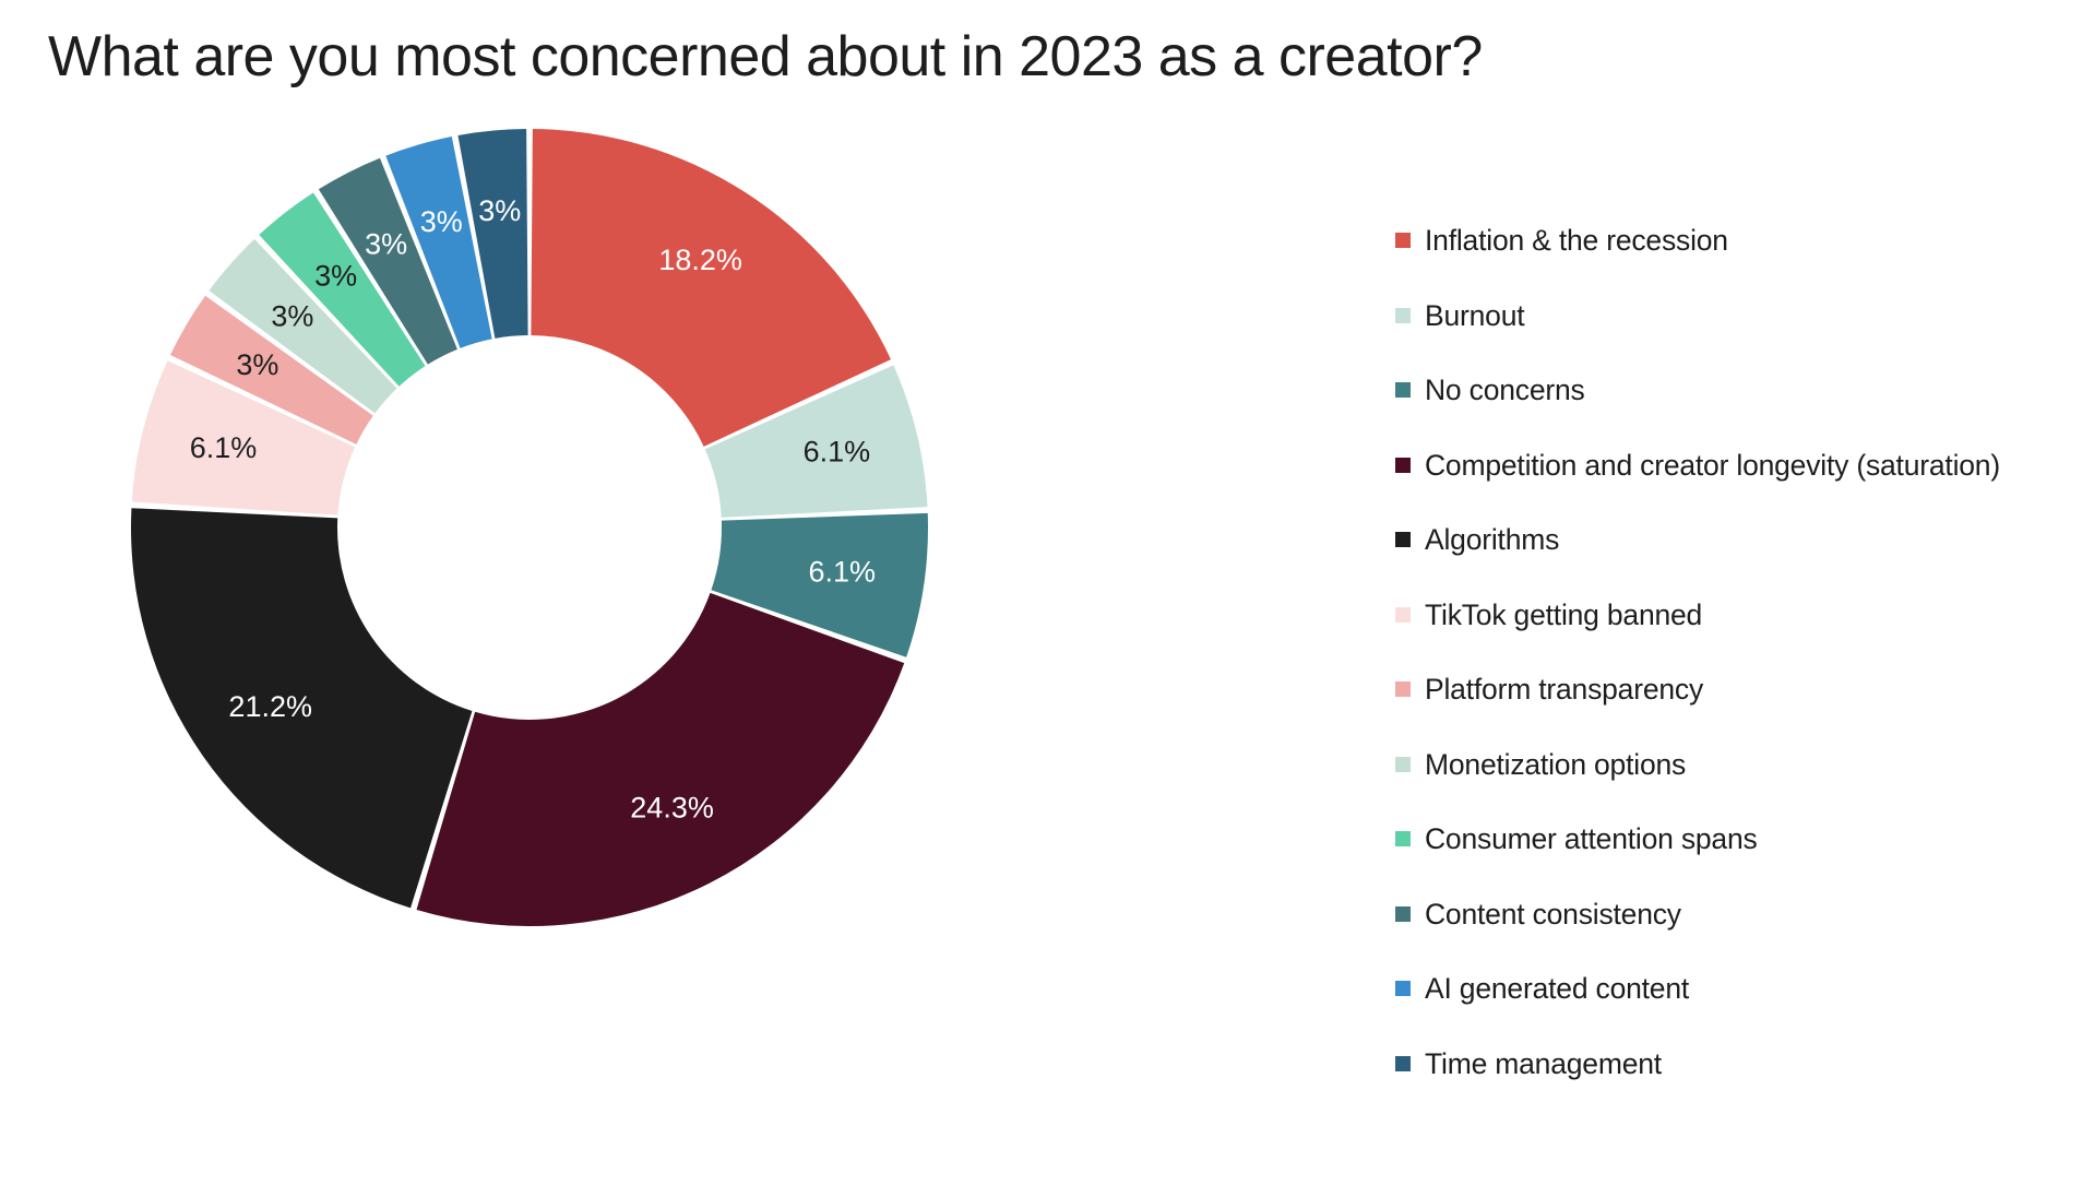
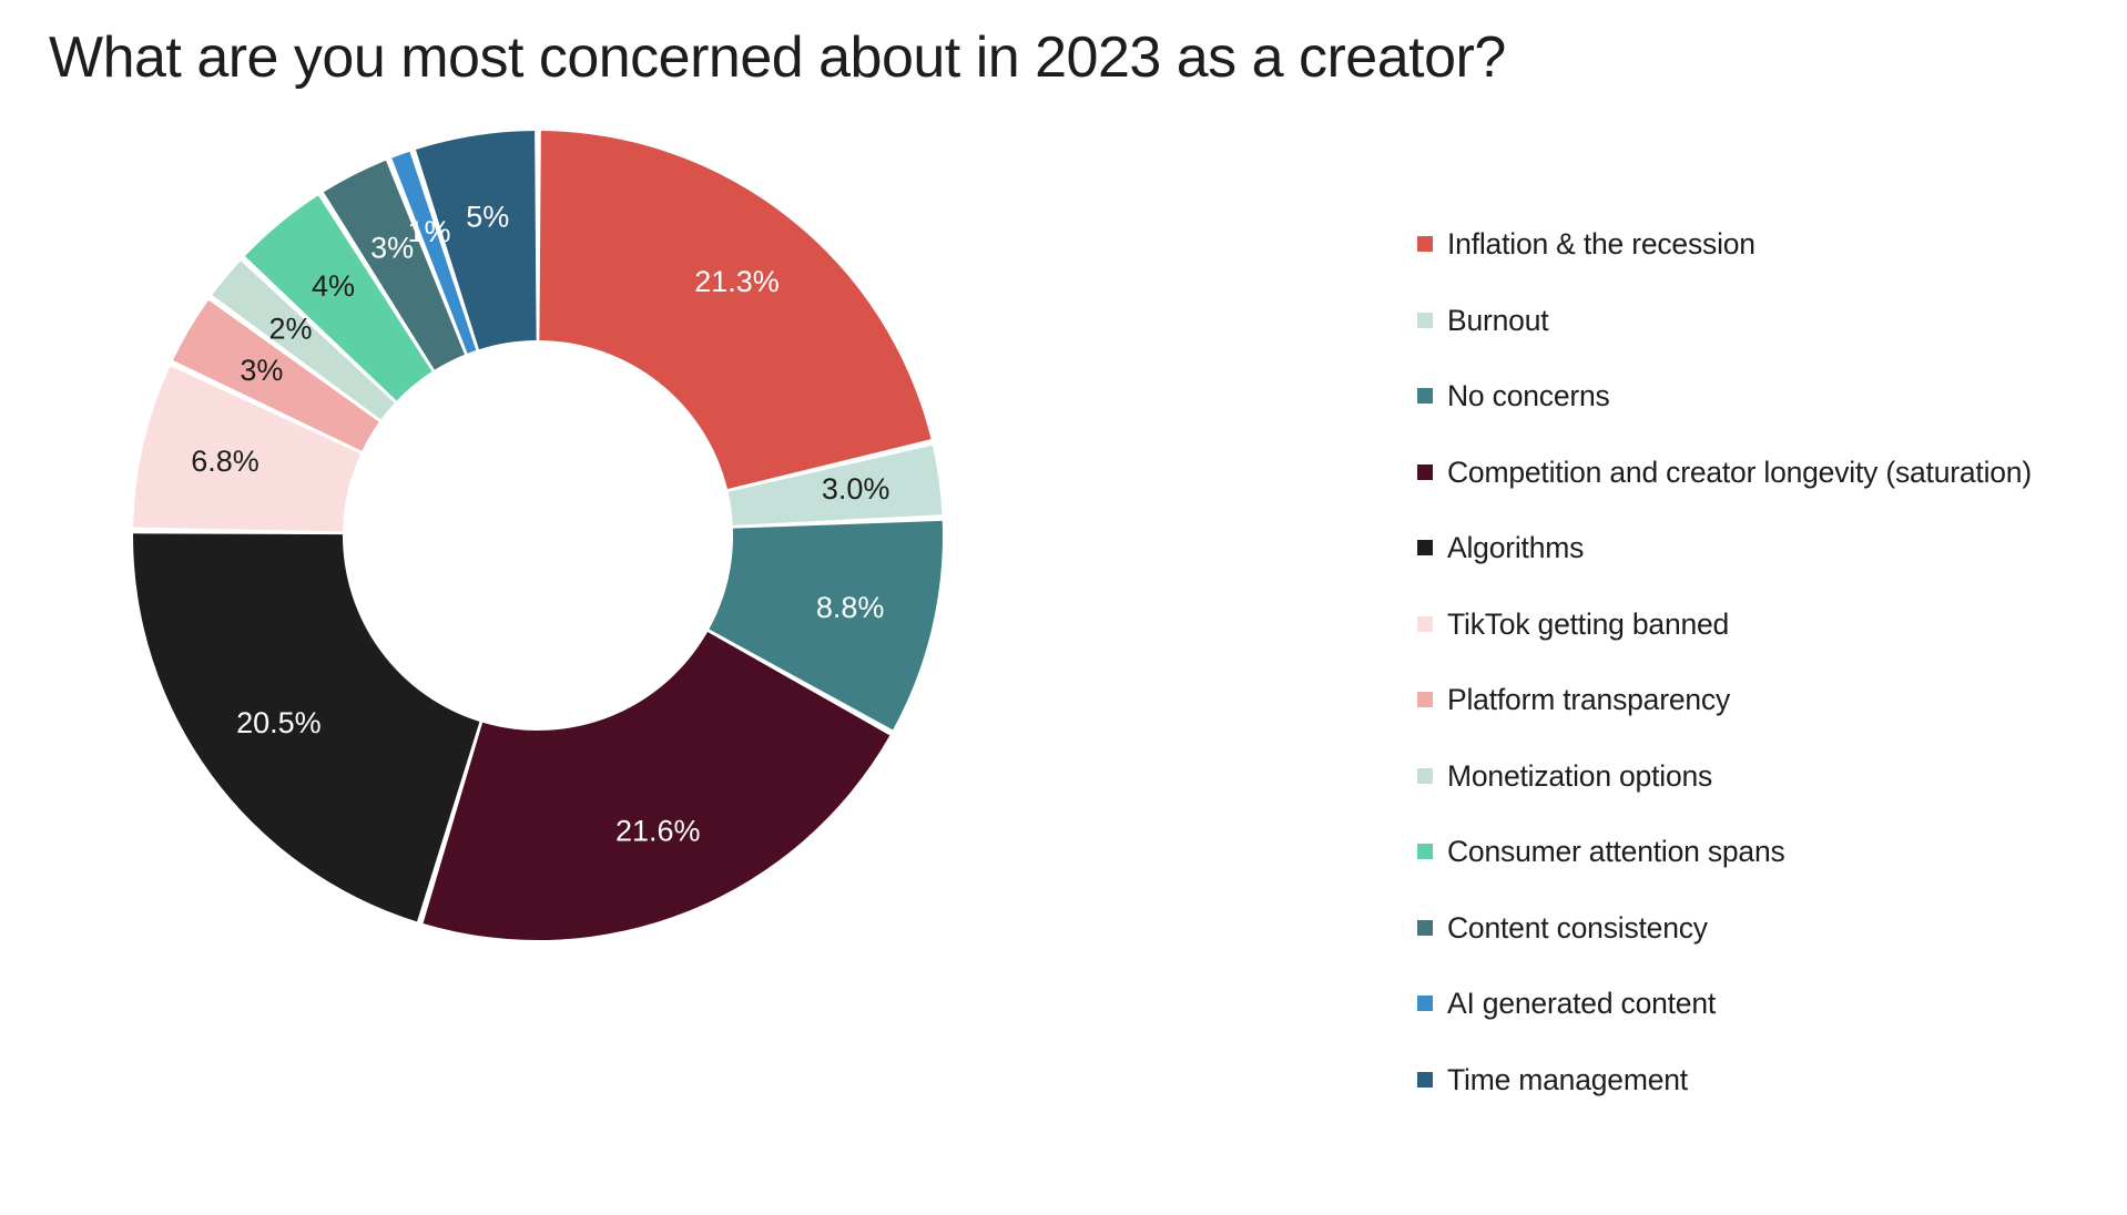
Inflation & the recession: 18.2% -> 21.3%
Burnout: 6.1% -> 3.0%
No concerns: 6.1% -> 8.8%
Competition and creator longevity (saturation): 24.3% -> 21.6%
Algorithms: 21.2% -> 20.5%
TikTok getting banned: 6.1% -> 6.8%
Monetization options: 3% -> 2%
Consumer attention spans: 3% -> 4%
AI generated content: 3% -> 1%
Time management: 3% -> 5%
